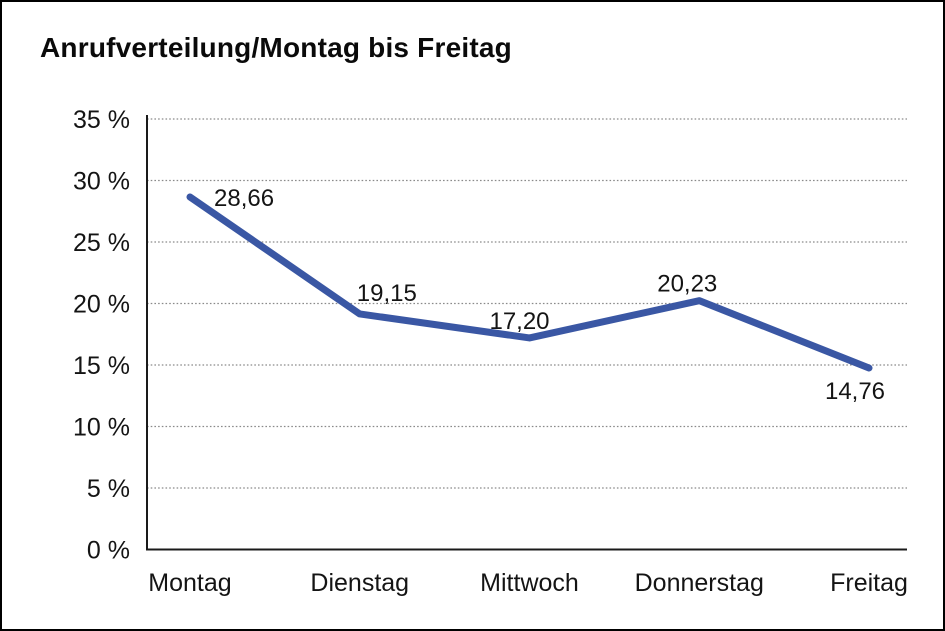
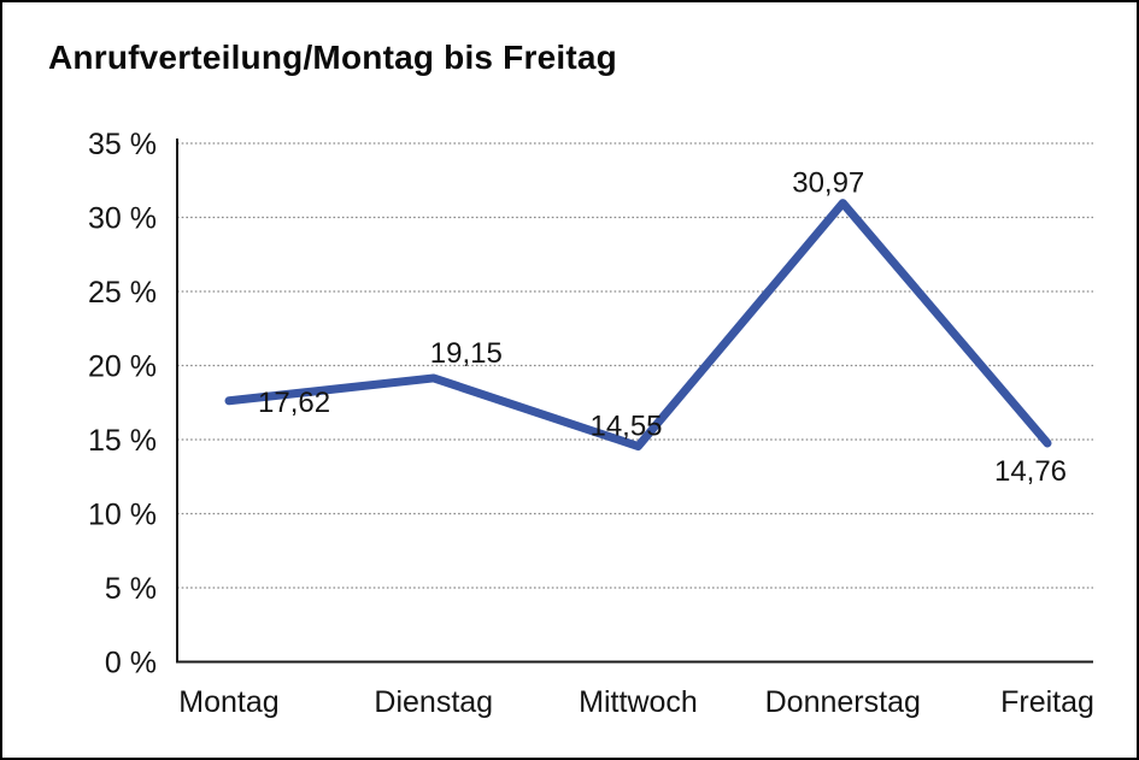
Montag: 28,66 -> 17,62
Mittwoch: 17,20 -> 14,55
Donnerstag: 20,23 -> 30,97
